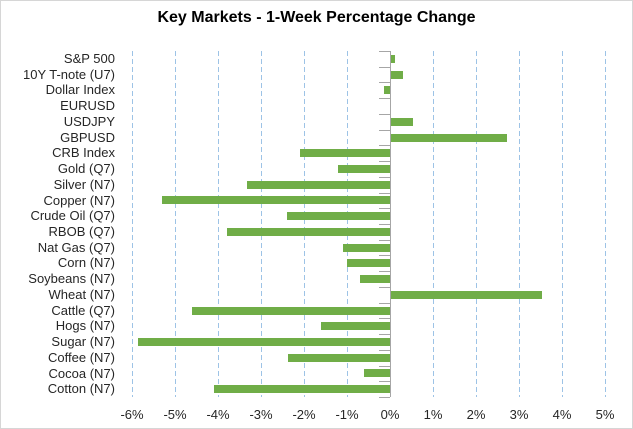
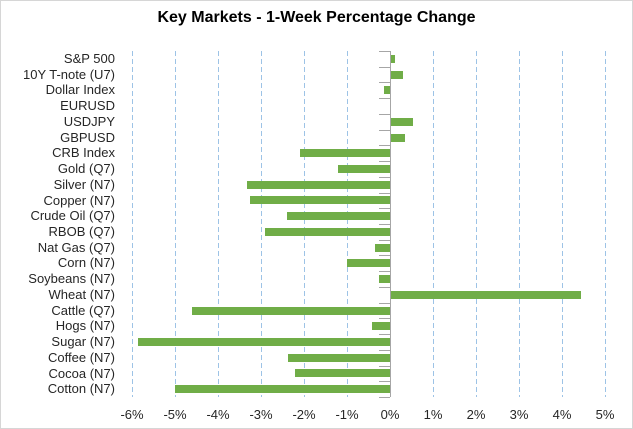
GBPUSD: 2.7% -> 0.3%
Copper (N7): -5.3% -> -3.2%
RBOB (Q7): -3.8% -> -2.9%
Nat Gas (Q7): -1.1% -> -0.3%
Soybeans (N7): -0.7% -> -0.2%
Wheat (N7): 3.5% -> 4.4%
Hogs (N7): -1.6% -> -0.4%
Cocoa (N7): -0.6% -> -2.2%
Cotton (N7): -4.1% -> -5.0%
